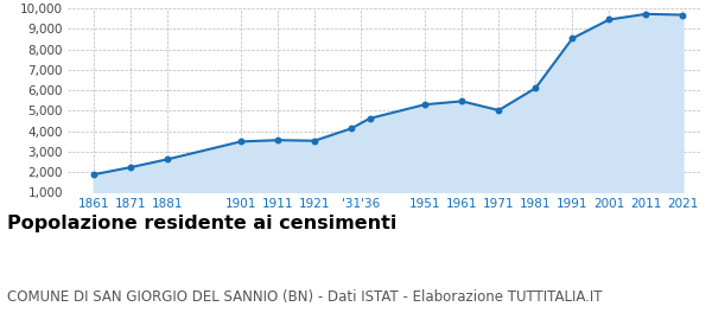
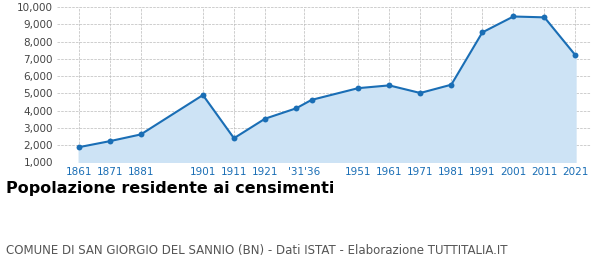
1901: 3,500 -> 4,900
1911: 3,600 -> 2,400
1981: 6,100 -> 5,500
2011: 9,700 -> 9,400
2021: 9,700 -> 7,200
